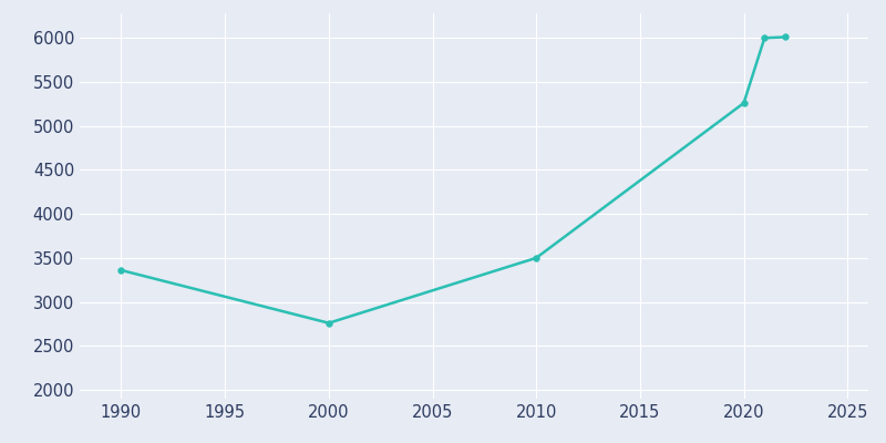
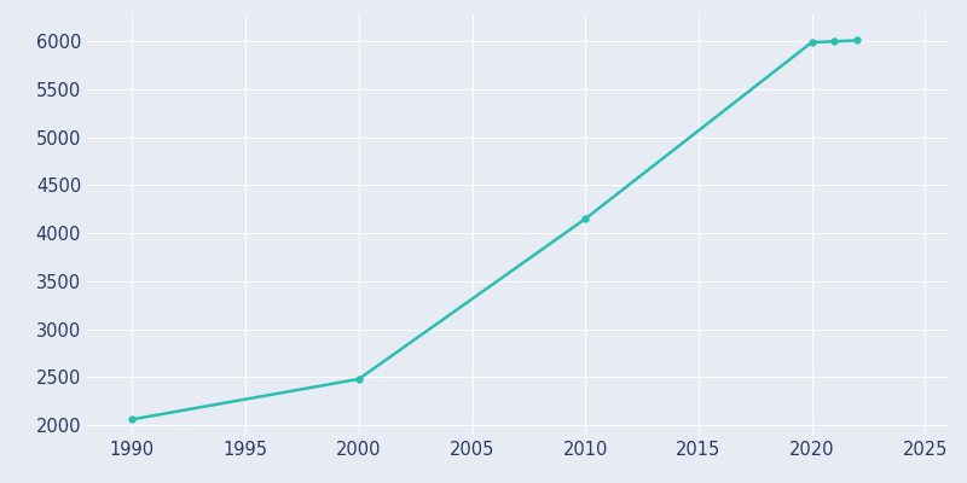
1990: 3360 -> 2060
2000: 2760 -> 2480
2010: 3500 -> 4150
2020: 5260 -> 5990
